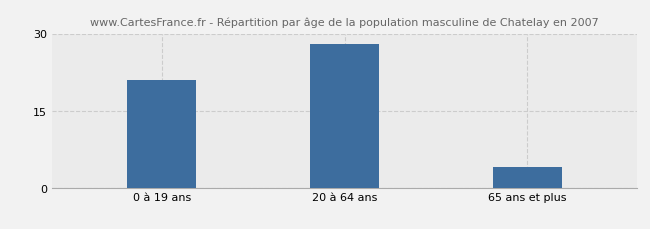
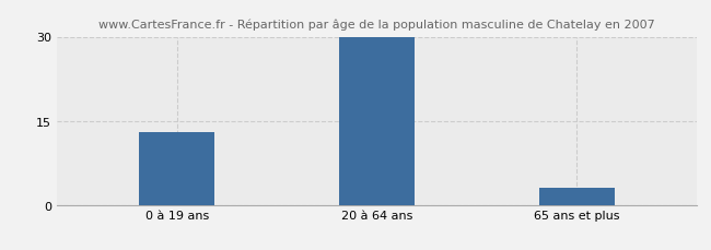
0 à 19 ans: 21 -> 13
20 à 64 ans: 28 -> 30
65 ans et plus: 4 -> 3
